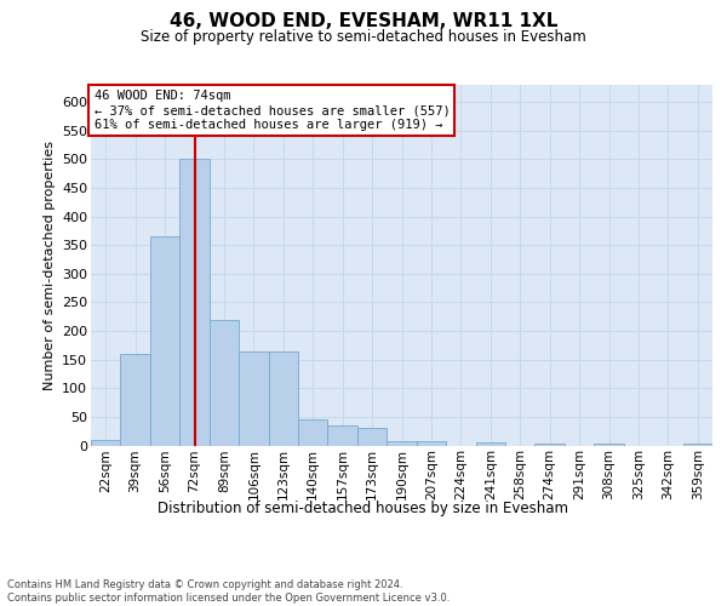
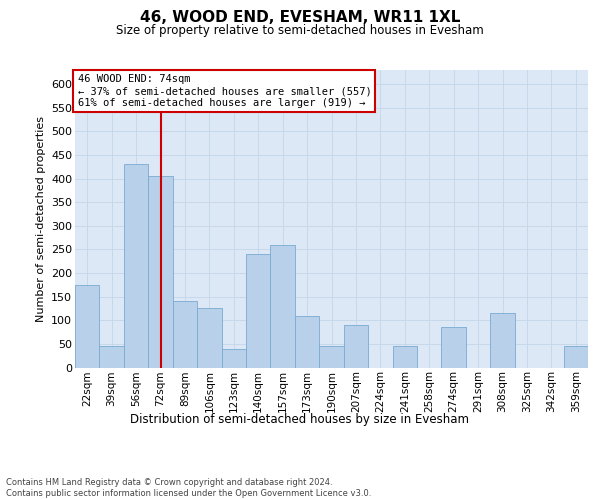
22sqm: 10 -> 175
39sqm: 160 -> 45
56sqm: 365 -> 430
72sqm: 500 -> 405
89sqm: 220 -> 140
106sqm: 165 -> 125
123sqm: 165 -> 40
140sqm: 45 -> 240
157sqm: 35 -> 260
173sqm: 30 -> 110
190sqm: 8 -> 45
207sqm: 7 -> 90
241sqm: 5 -> 45
274sqm: 4 -> 85
308sqm: 4 -> 115
359sqm: 4 -> 45
